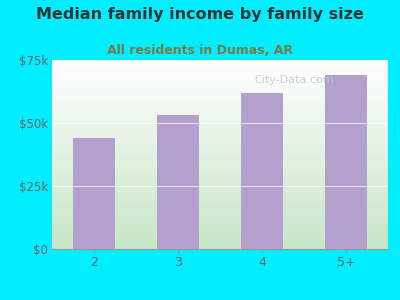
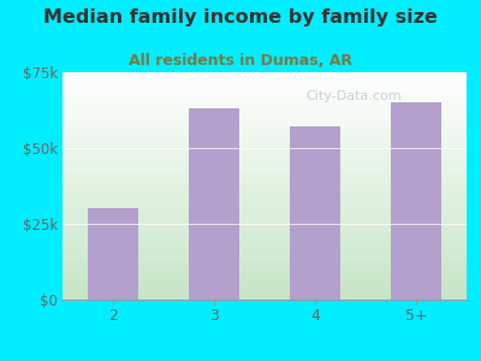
2: $44k -> $30k
3: $53k -> $63k
4: $62k -> $57k
5+: $69k -> $65k
